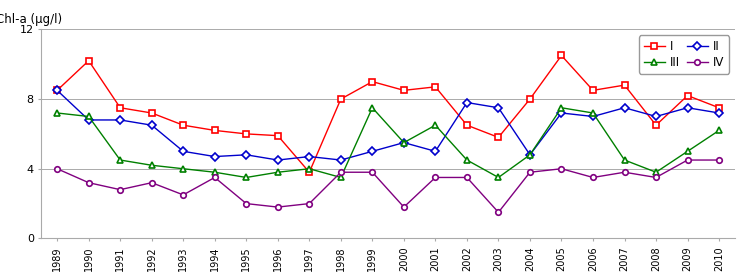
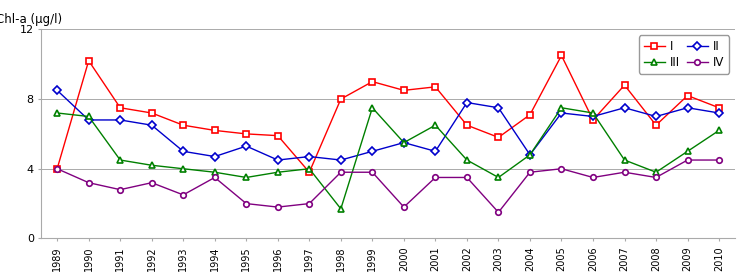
I/1989: 8.5 -> 4.0
II/1995: 4.8 -> 5.3
III/1998: 3.5 -> 1.7
I/2004: 8.0 -> 7.1
I/2006: 8.5 -> 6.8
